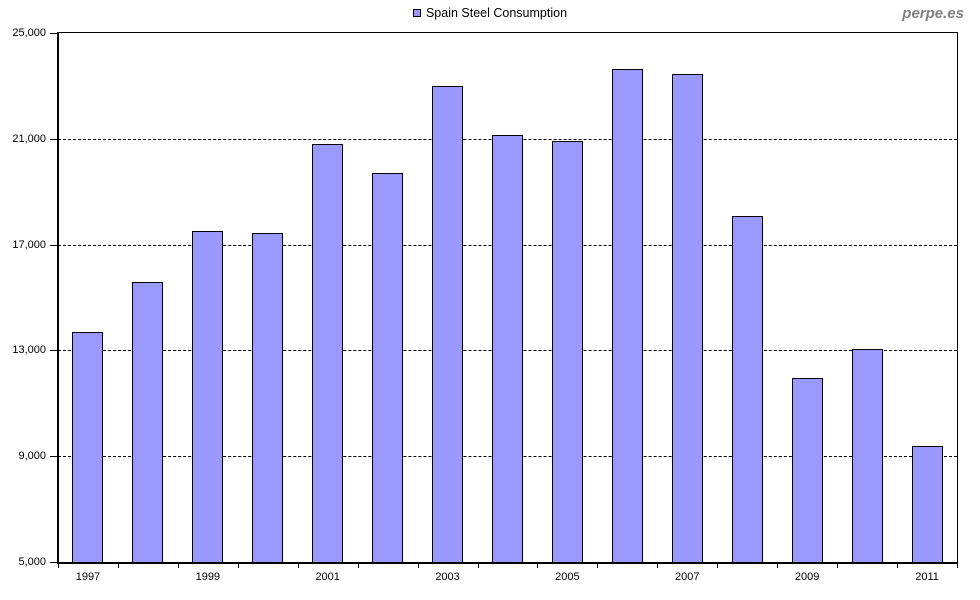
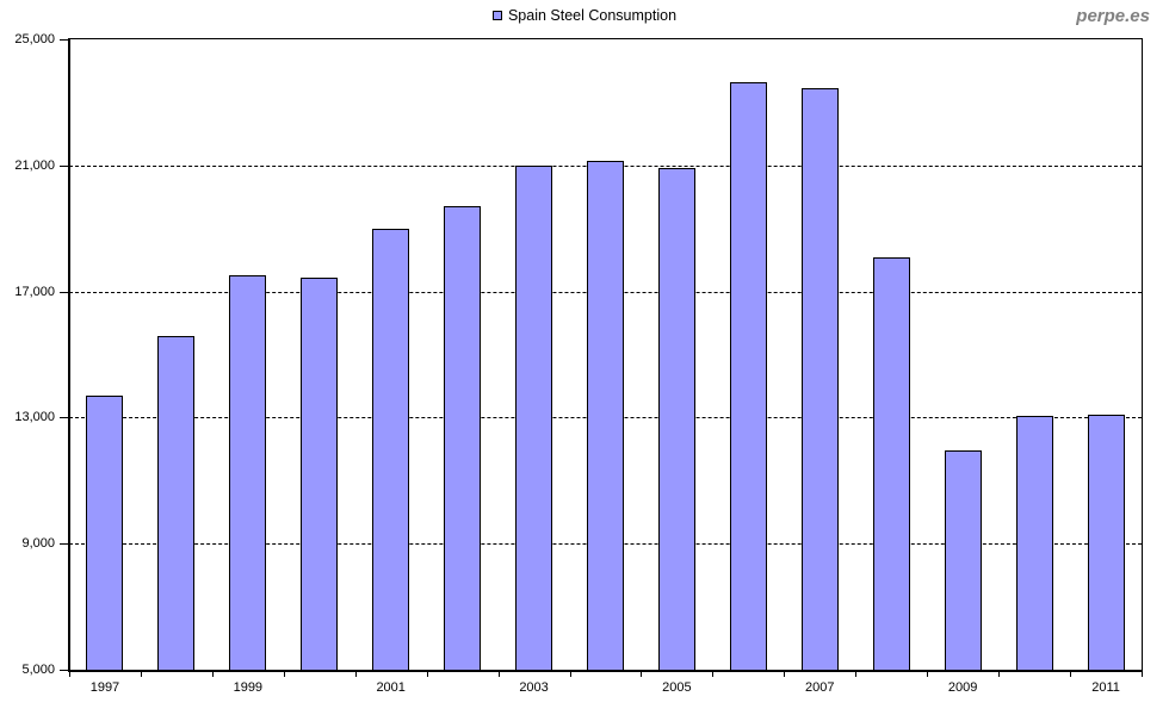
2001: 20800 -> 19000
2003: 23000 -> 21000
2011: 9400 -> 13100
